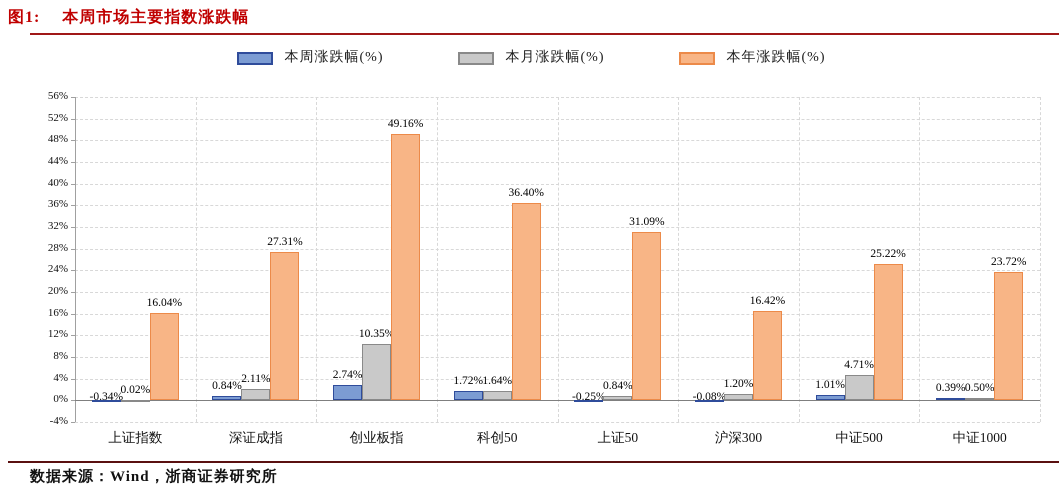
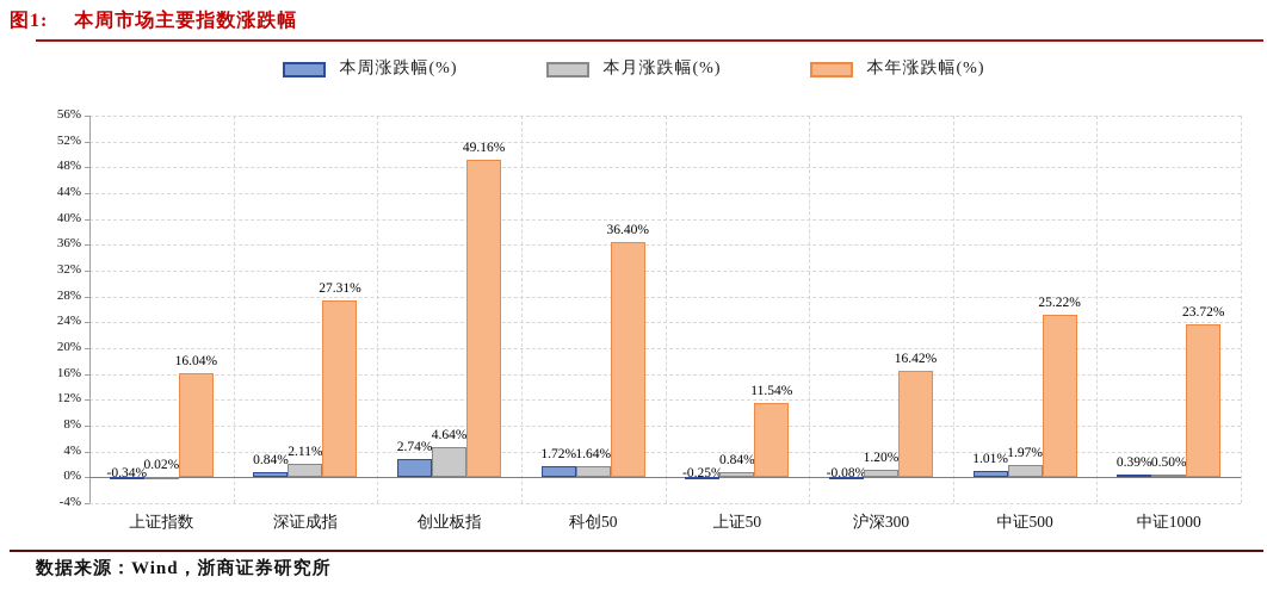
本月涨跌幅(%)/创业板指: 10.35% -> 4.64%
本年涨跌幅(%)/上证50: 31.09% -> 11.54%
本月涨跌幅(%)/中证500: 4.71% -> 1.97%
